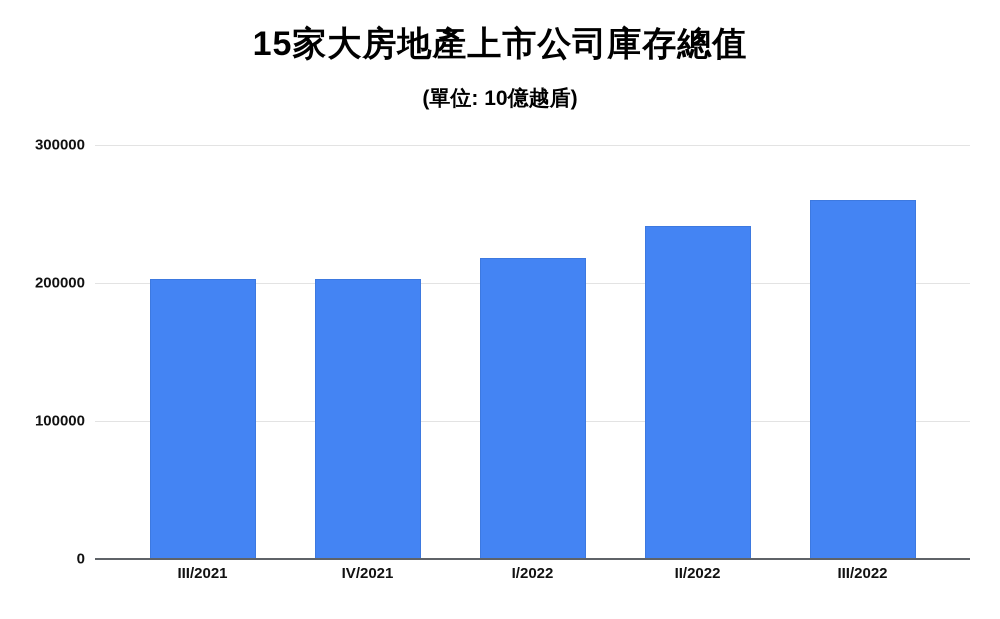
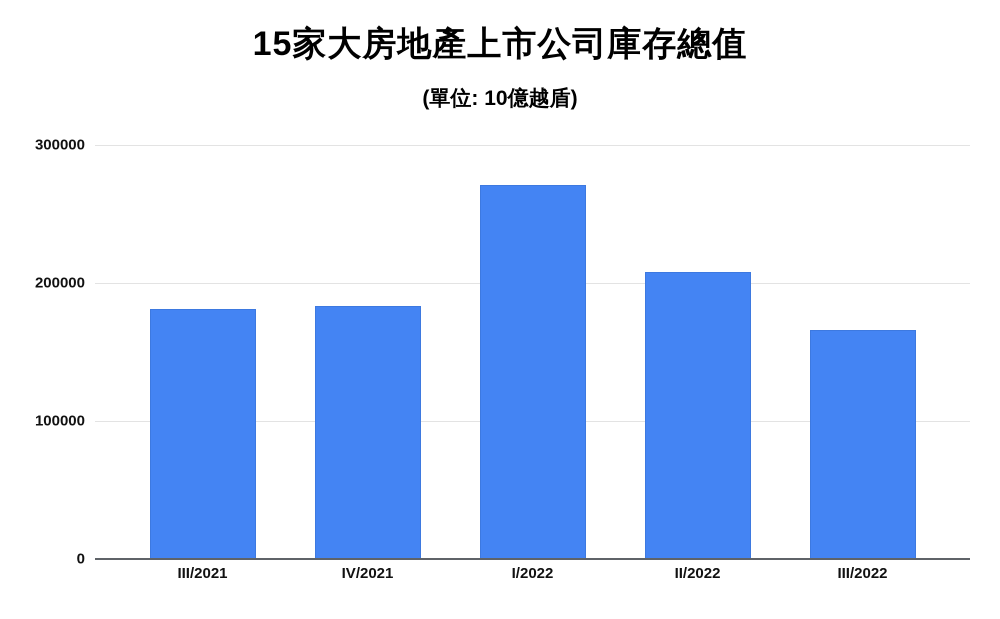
III/2021: 203000 -> 181000
IV/2021: 203000 -> 183000
I/2022: 218000 -> 271000
II/2022: 241000 -> 208000
III/2022: 260000 -> 166000
